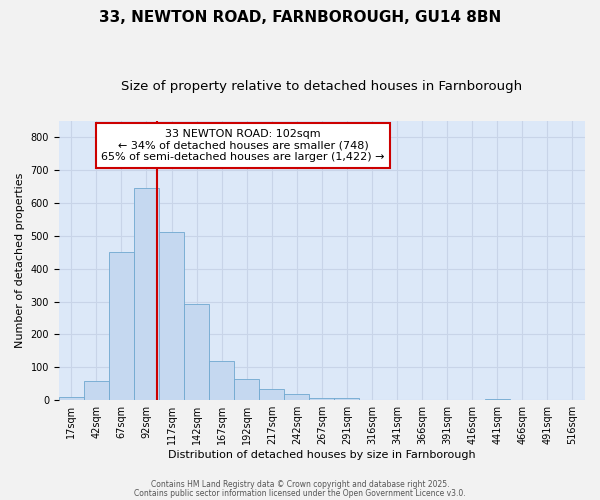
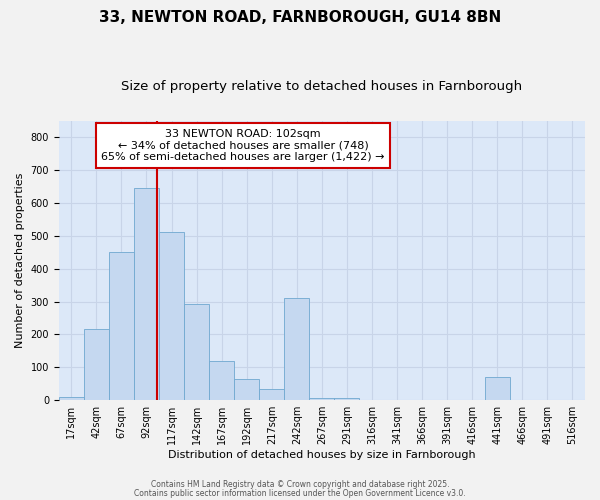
42sqm: 57 -> 215
242sqm: 20 -> 310
441sqm: 5 -> 70
